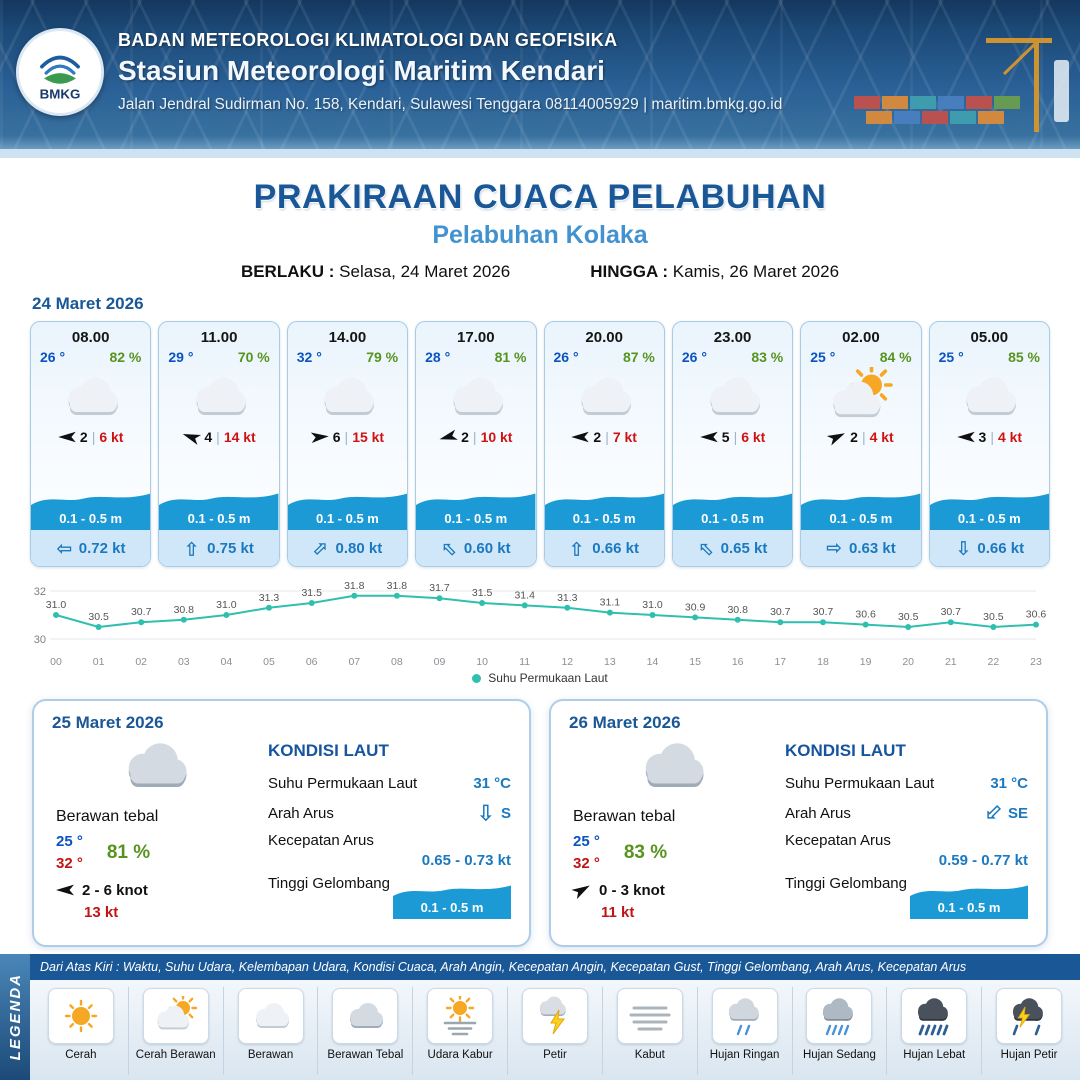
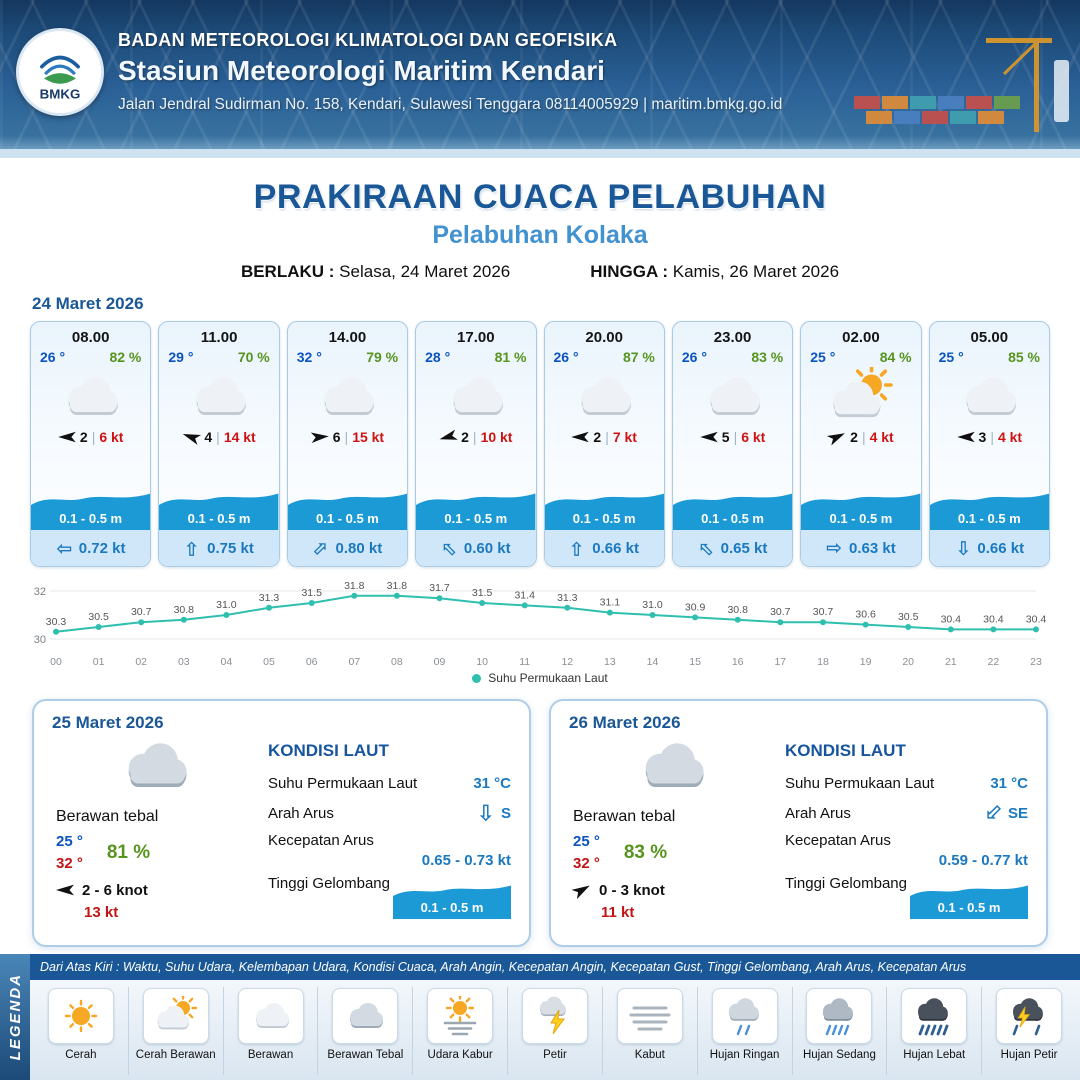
00: 31.0 -> 30.3
21: 30.7 -> 30.4
22: 30.5 -> 30.4
23: 30.6 -> 30.4
